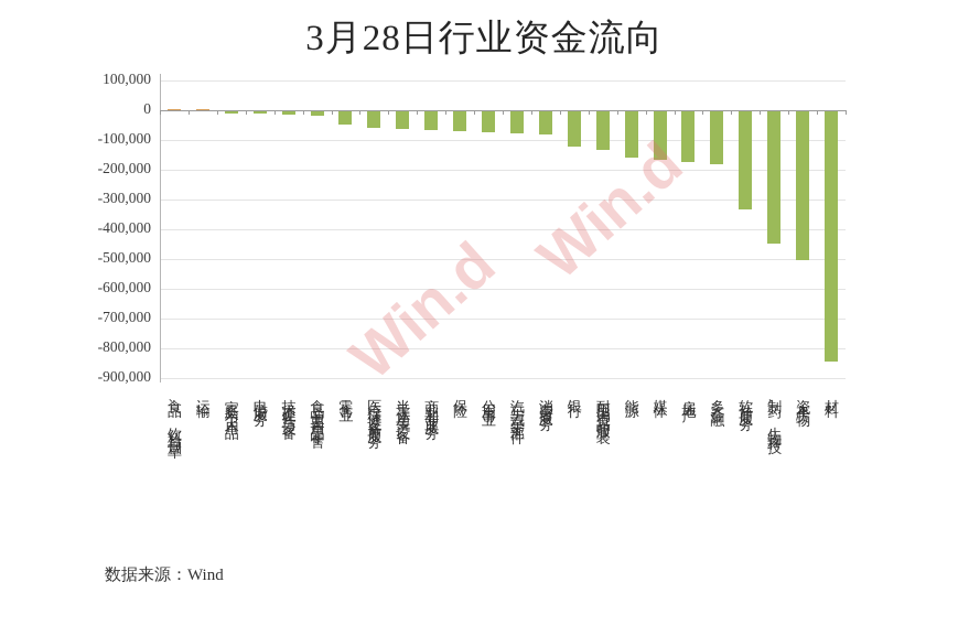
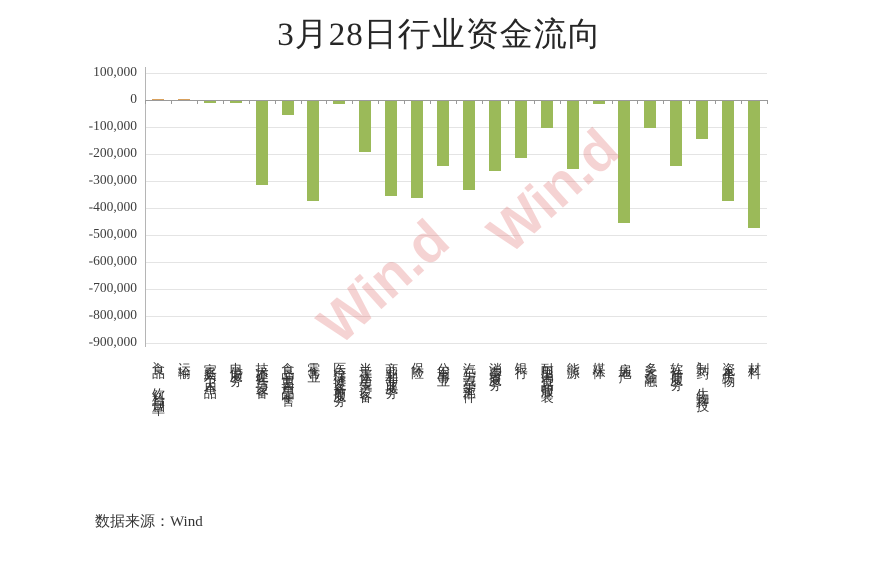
技术硬件与设备: -10000 -> -310000
食品与主要用品零售: -20000 -> -50000
零售业: -40000 -> -370000
医疗保健设备与服务: -60000 -> -10000
半导体与生产设备: -60000 -> -190000
商业和专业服务: -60000 -> -350000
保险: -70000 -> -360000
公用事业: -70000 -> -240000
汽车与汽车零部件: -70000 -> -330000
消费者服务: -80000 -> -260000
银行: -120000 -> -210000
耐用消费品与服装: -130000 -> -100000
能源: -160000 -> -250000
媒体: -160000 -> -10000
房地产: -170000 -> -450000
多元金融: -180000 -> -100000
软件与服务: -330000 -> -240000
制药、生物科技: -440000 -> -140000
资本货物: -500000 -> -370000
材料: -840000 -> -470000
